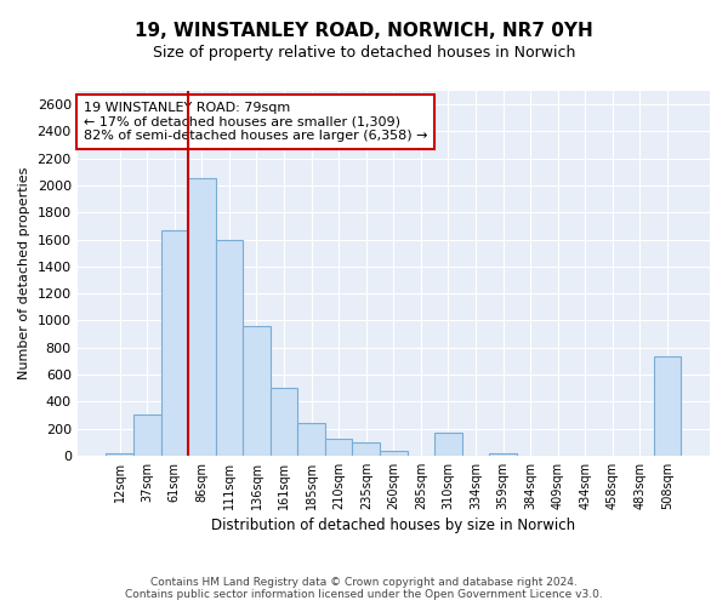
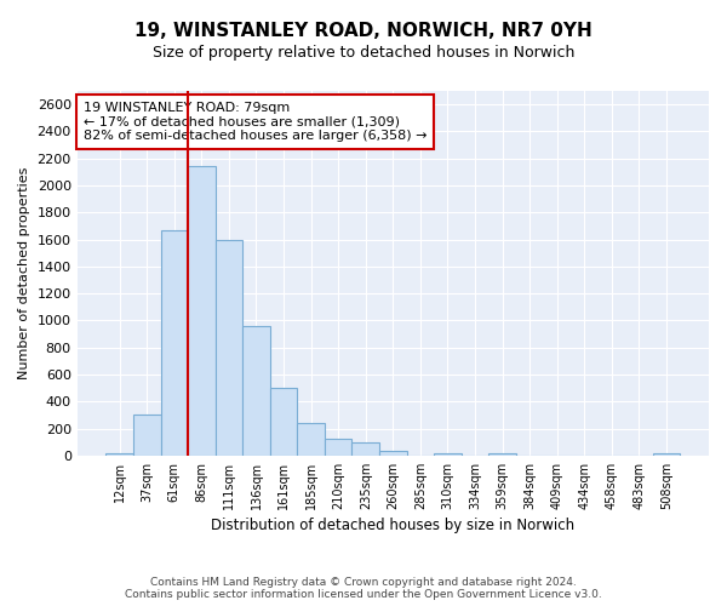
86sqm: 2050 -> 2140
310sqm: 170 -> 20
508sqm: 730 -> 20
